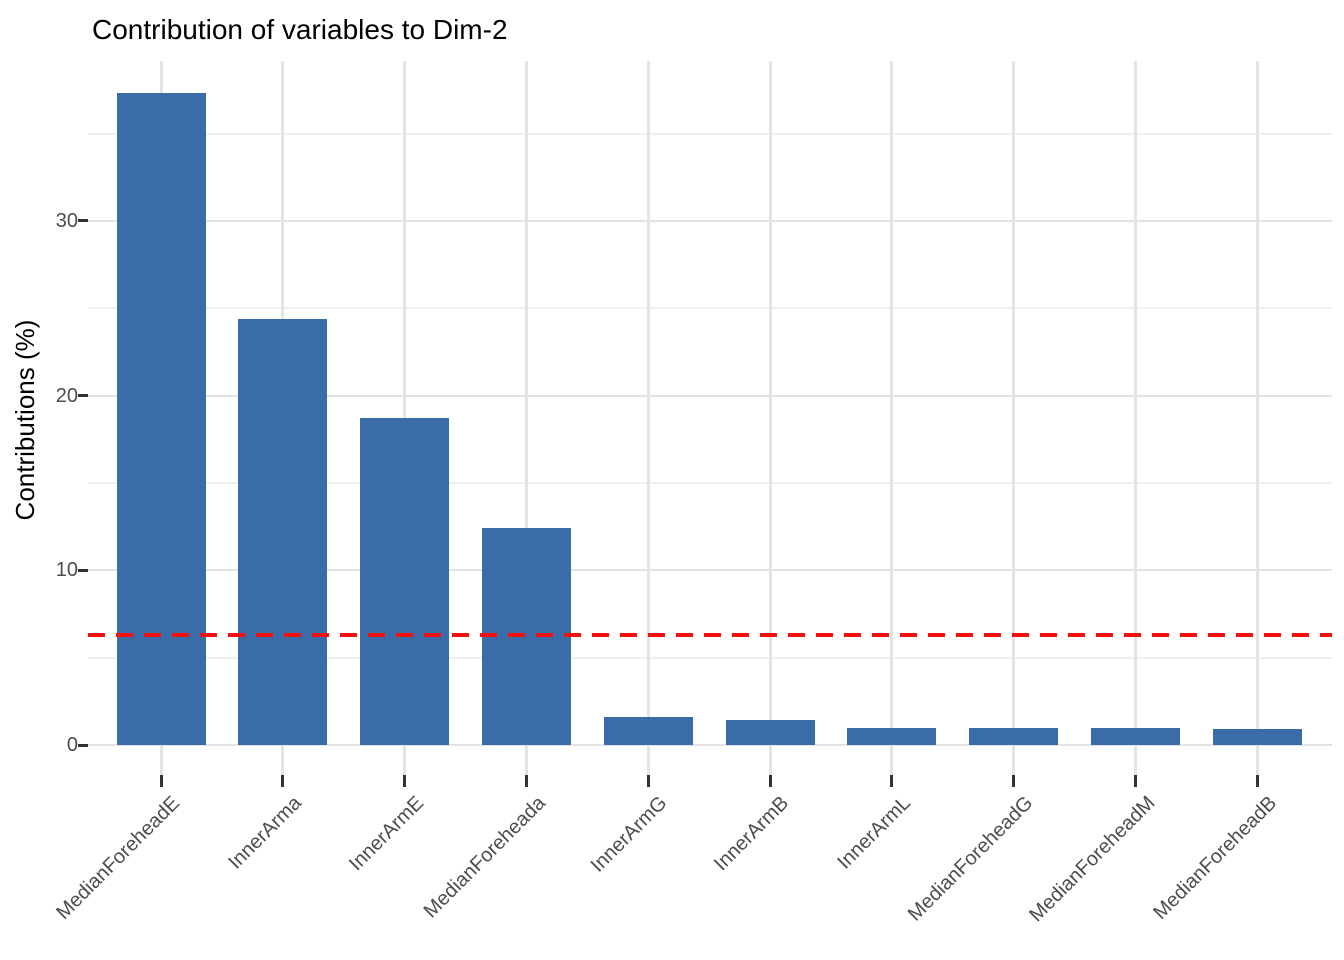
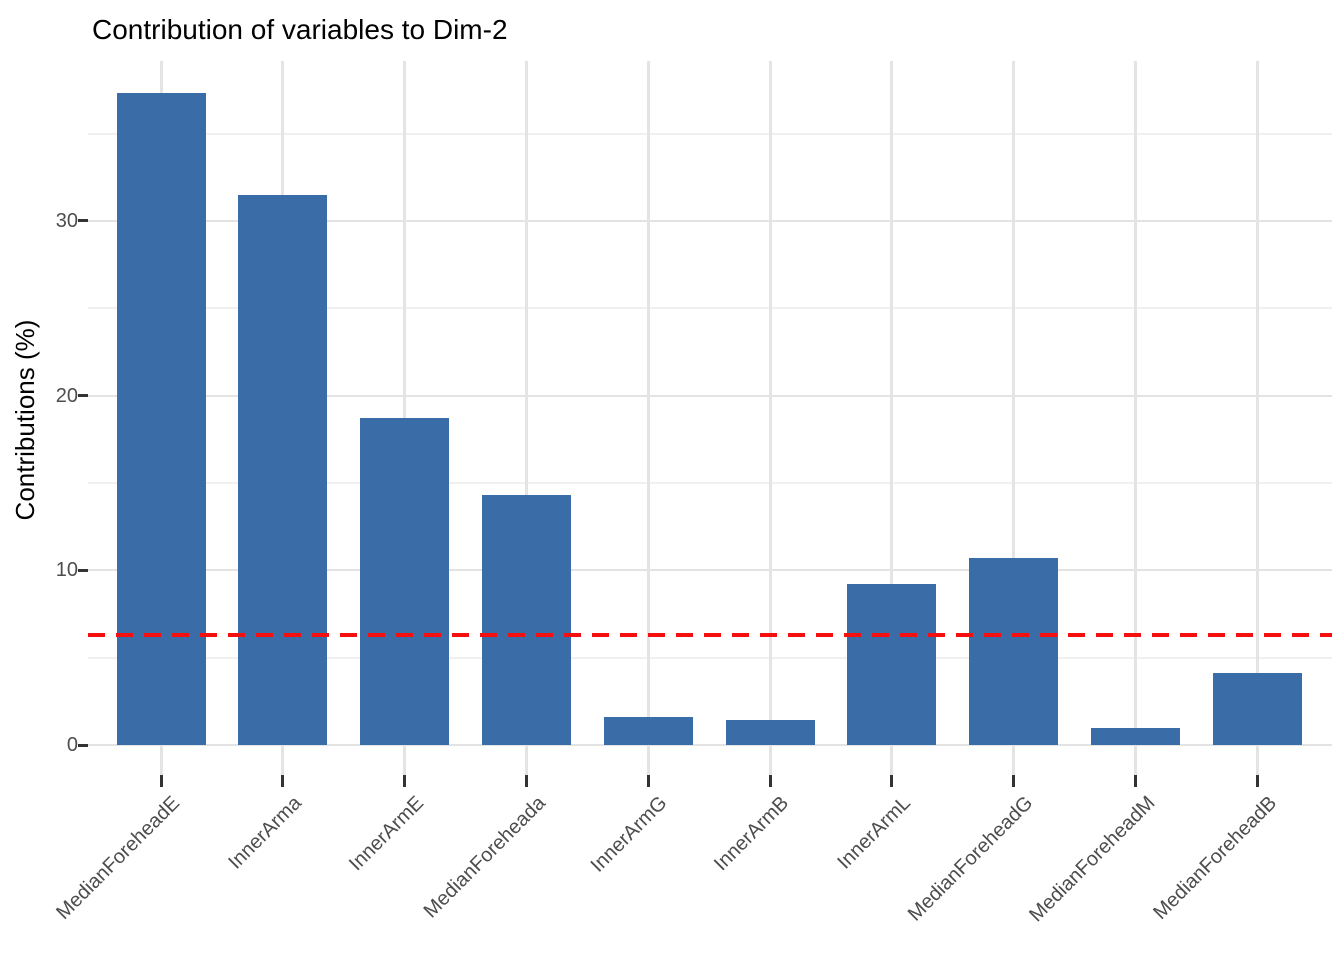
InnerArma: 24.4 -> 31.5
MedianForeheada: 12.4 -> 14.3
InnerArmL: 1.0 -> 9.2
MedianForeheadG: 0.9 -> 10.7
MedianForeheadB: 0.9 -> 4.1
